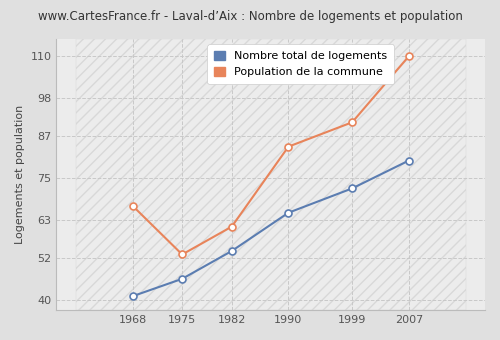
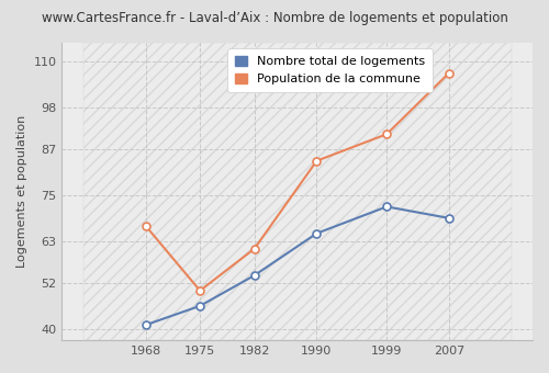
Population de la commune/1975: 53 -> 50
Nombre total de logements/2007: 80 -> 69
Population de la commune/2007: 110 -> 107
